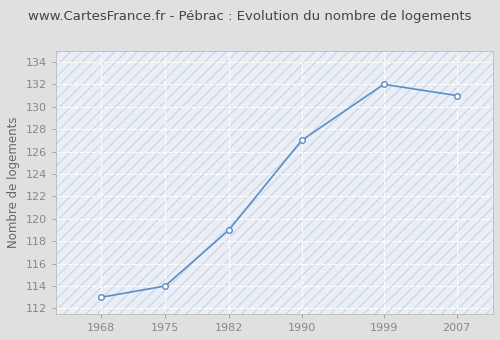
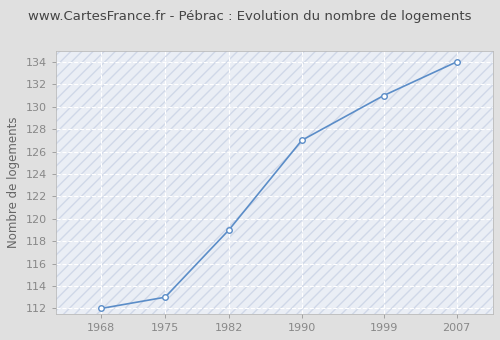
1968: 113 -> 112
1975: 114 -> 113
1999: 132 -> 131
2007: 131 -> 134
